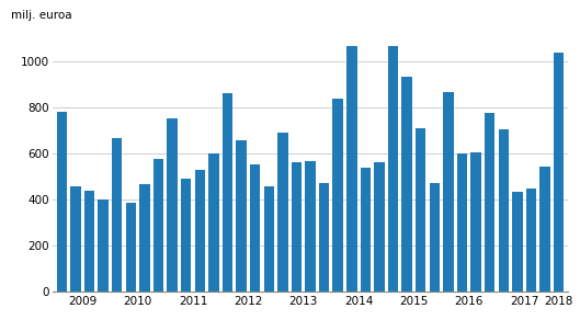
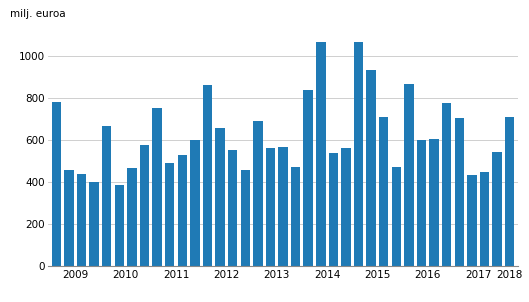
2018: 1035 -> 710
